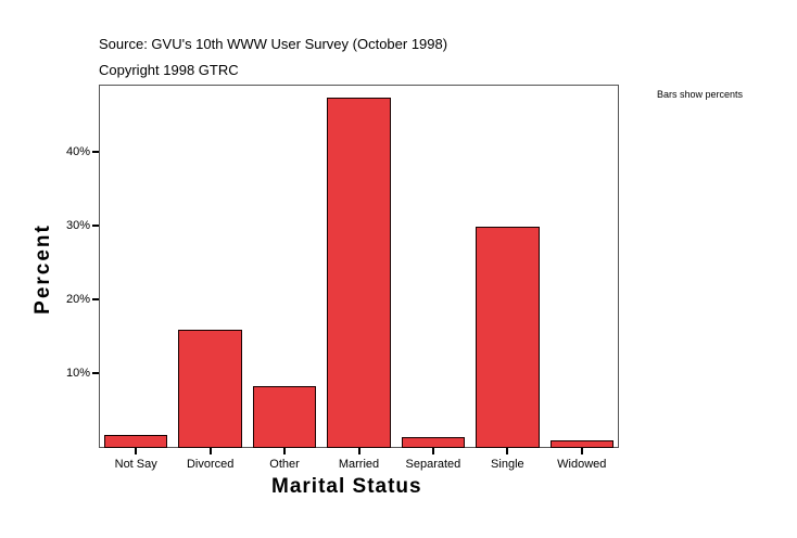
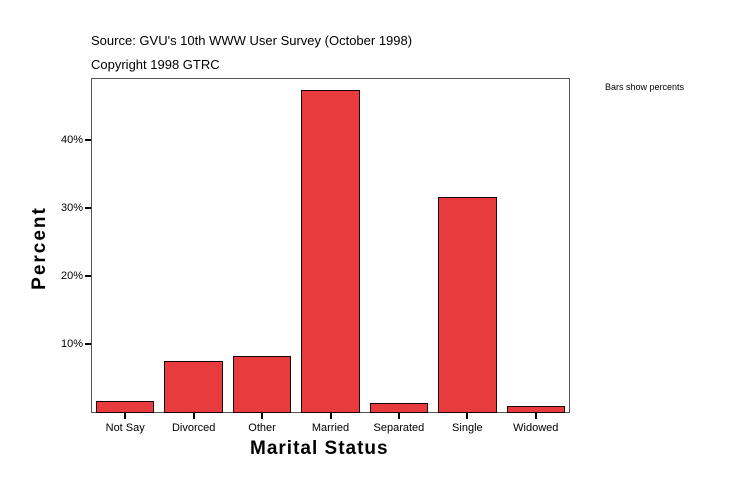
Divorced: 16% -> 8%
Single: 30% -> 32%
